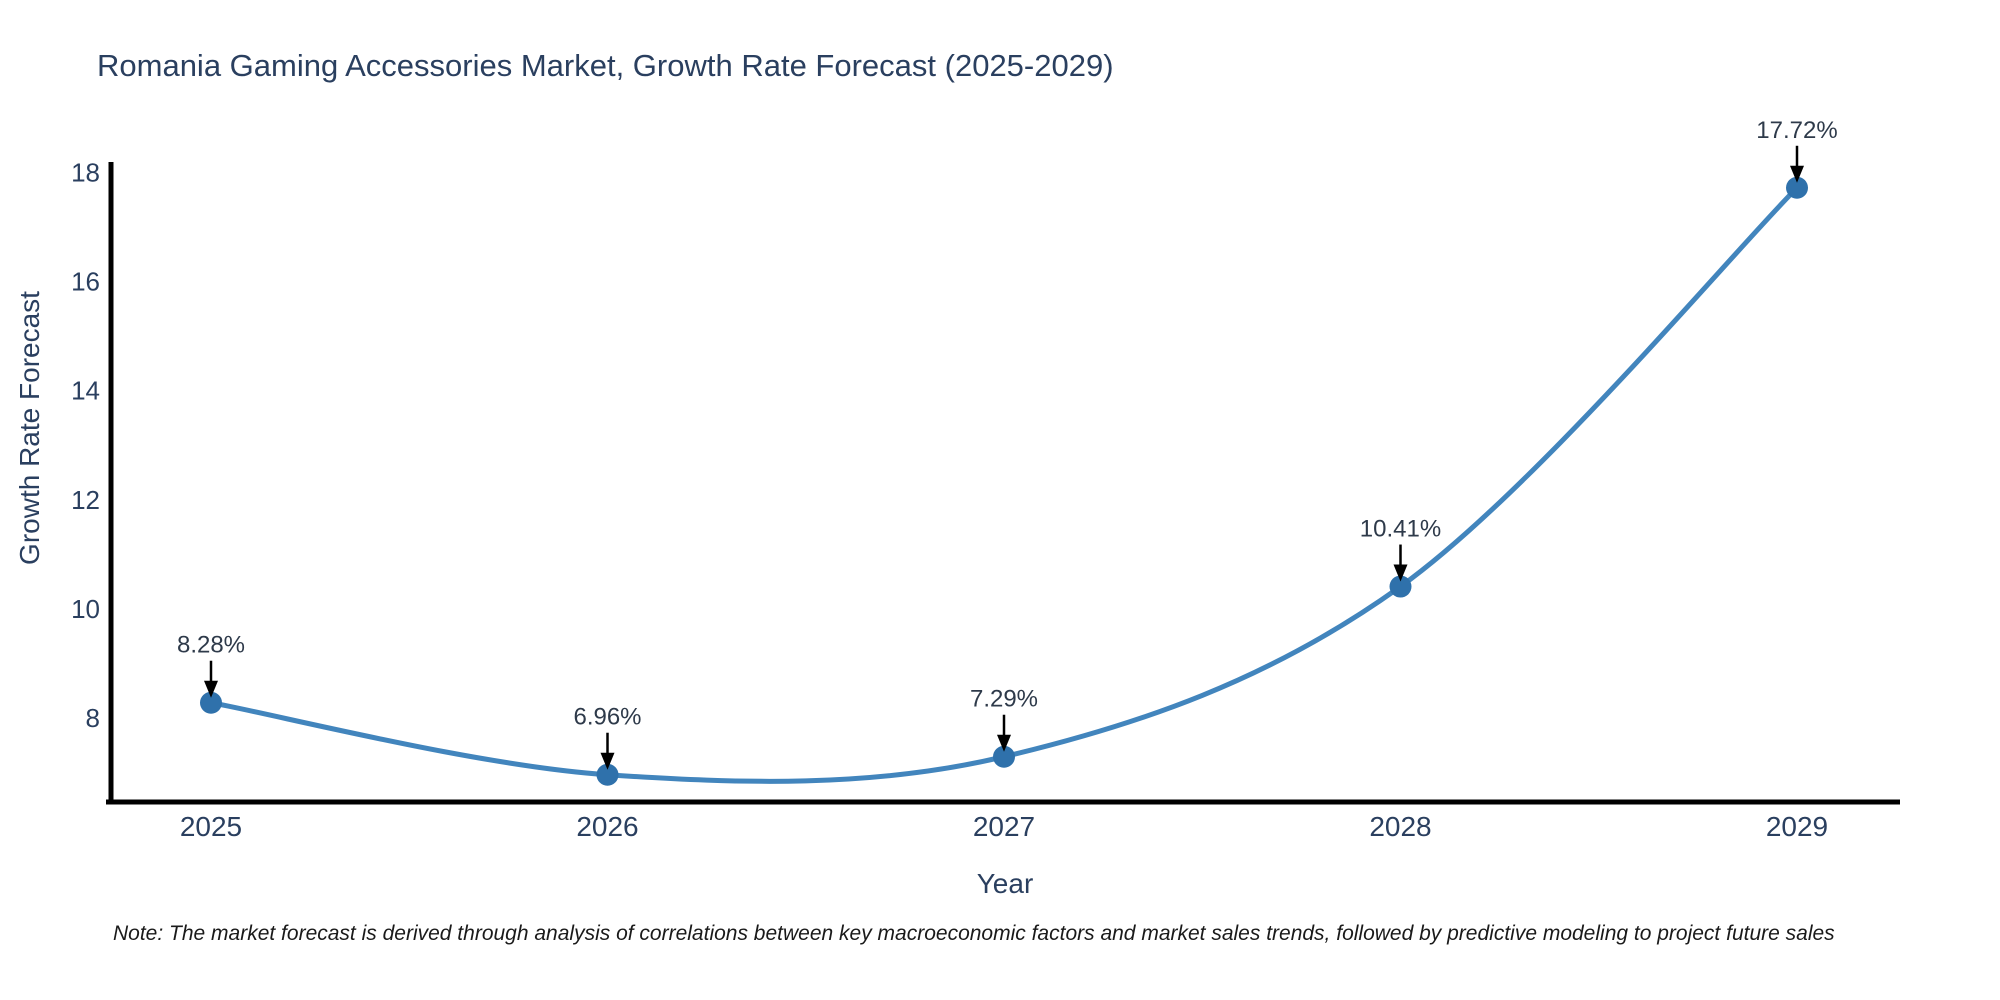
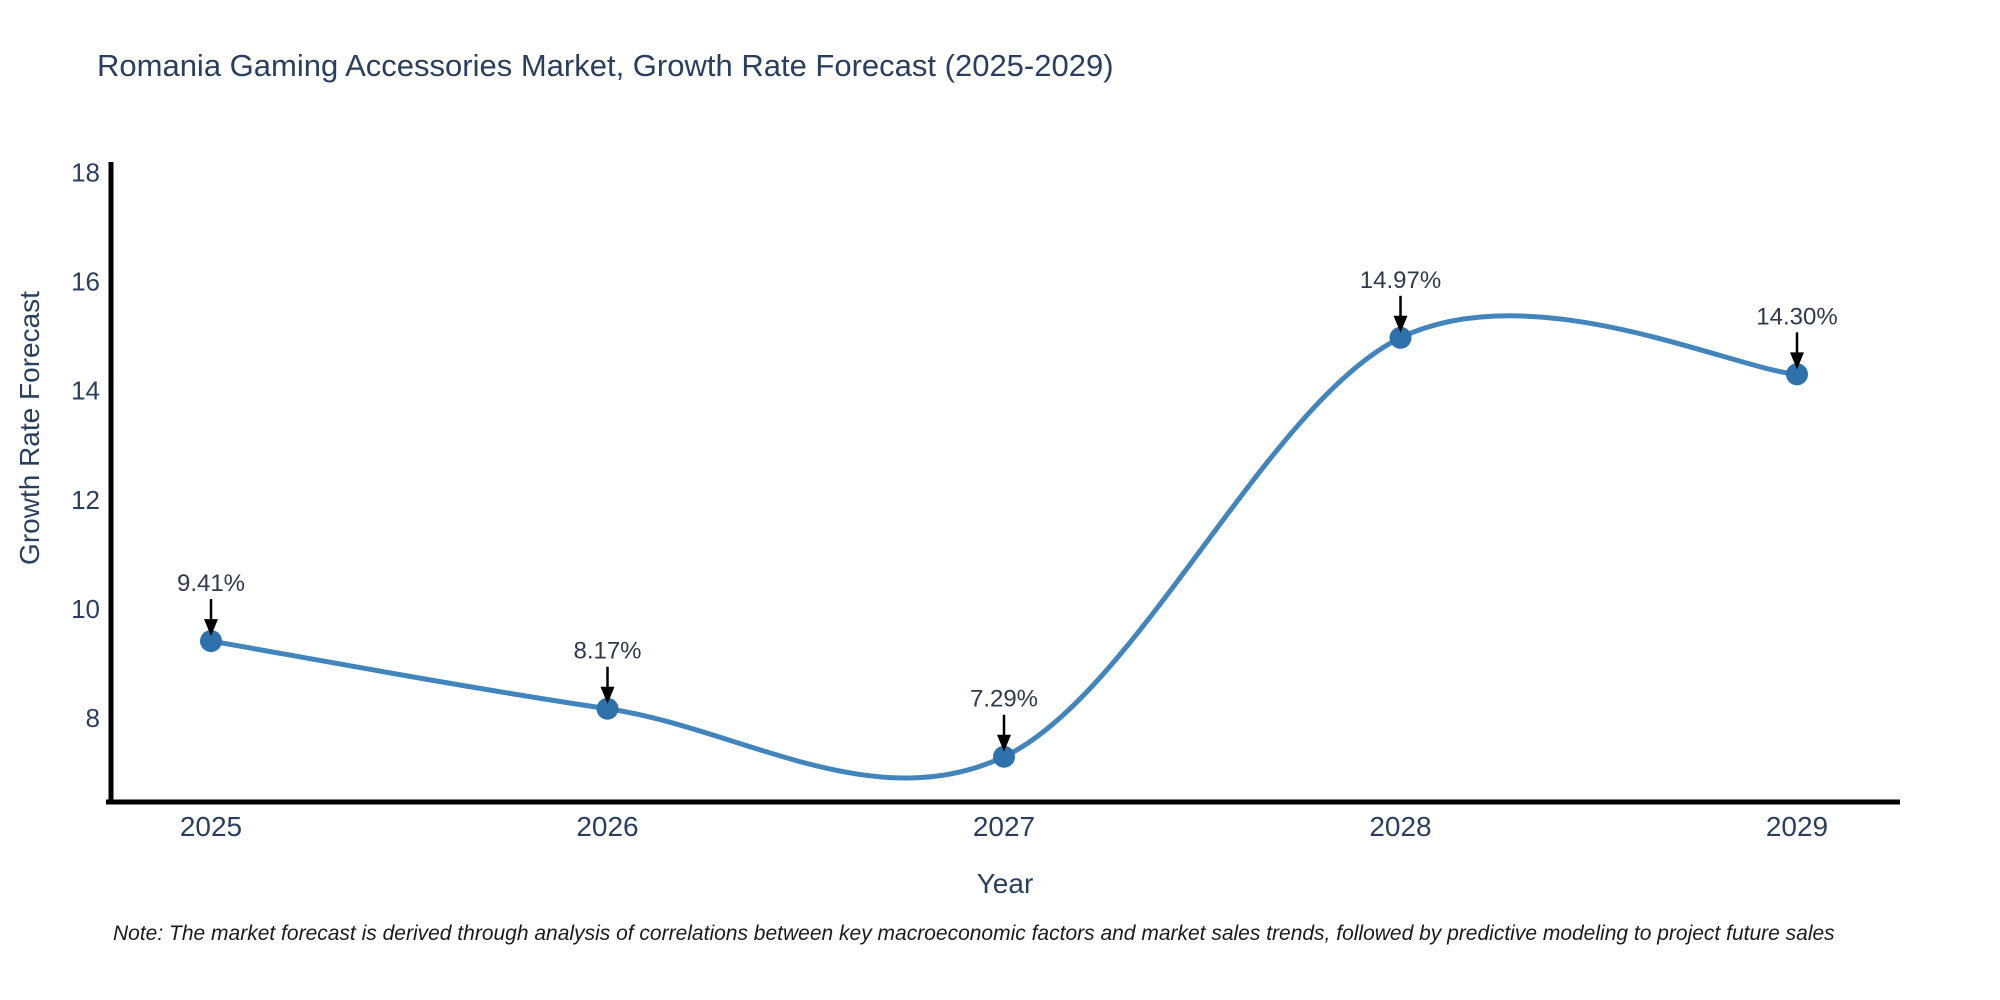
2025: 8.28% -> 9.41%
2026: 6.96% -> 8.17%
2028: 10.41% -> 14.97%
2029: 17.72% -> 14.30%
